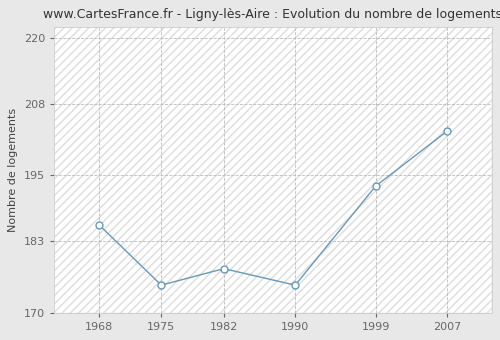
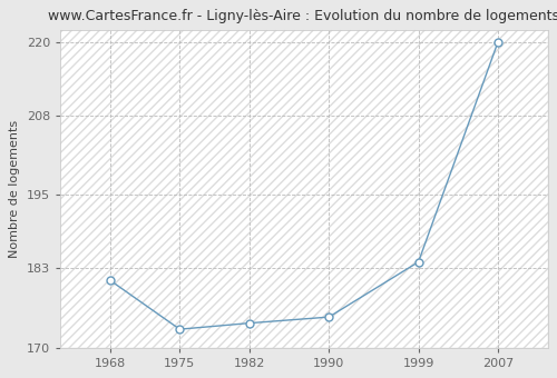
1968: 186 -> 181
1975: 175 -> 173
1982: 178 -> 174
1999: 193 -> 184
2007: 203 -> 220
